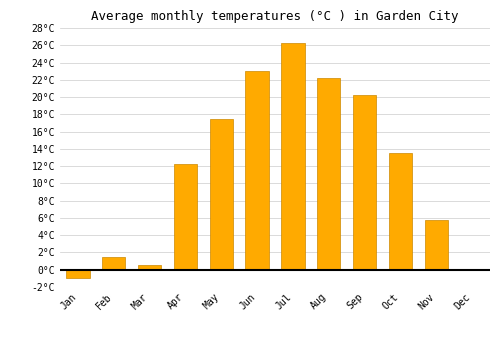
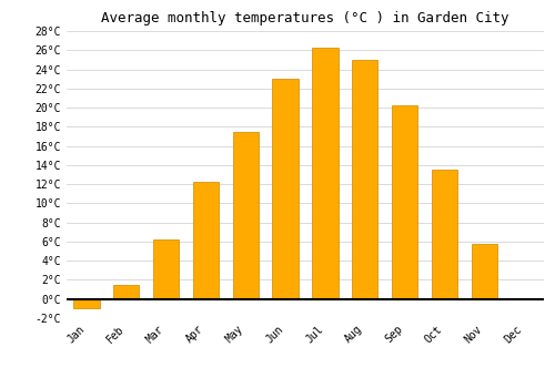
Mar: 0.6°C -> 6.2°C
Aug: 22.2°C -> 25.0°C
